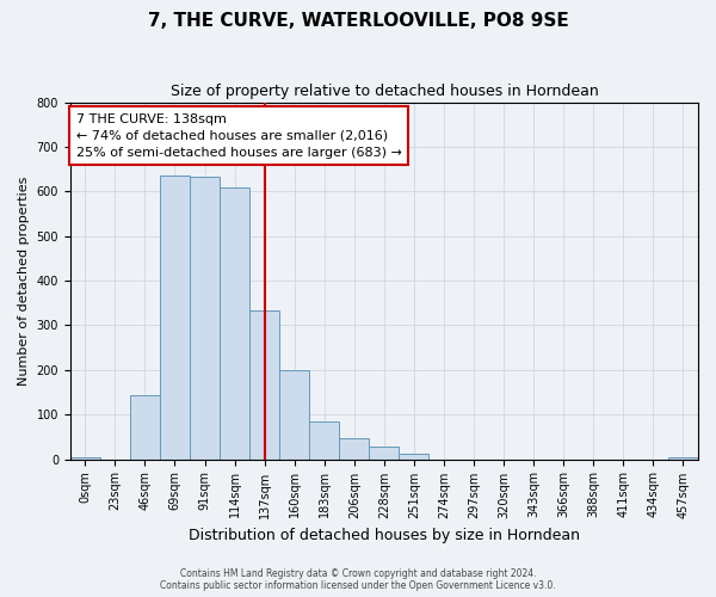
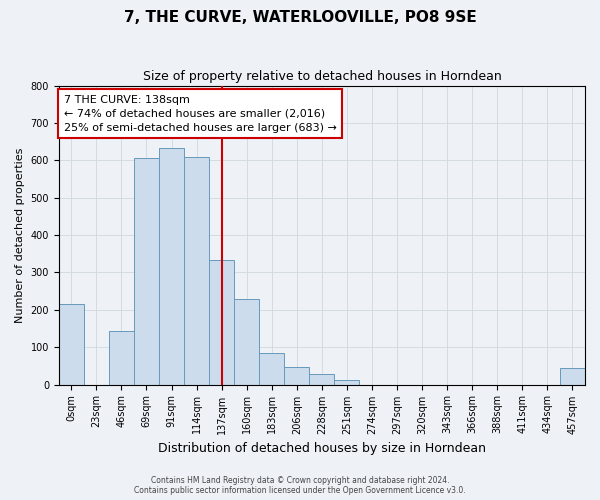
0sqm: 5 -> 215
69sqm: 636 -> 605
160sqm: 200 -> 230
457sqm: 5 -> 45
